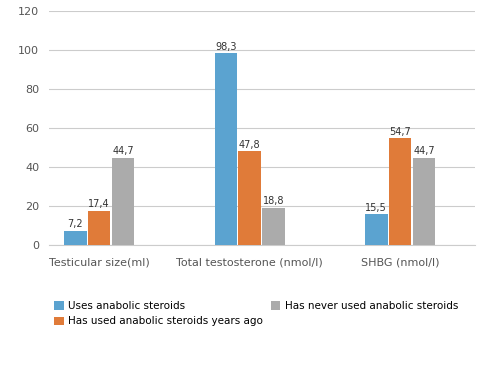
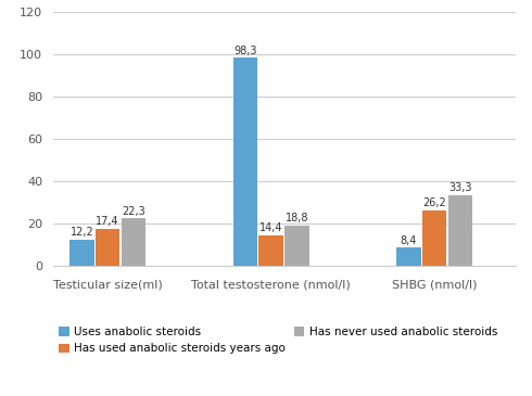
Uses anabolic steroids/Testicular size(ml): 7,2 -> 12,2
Has never used anabolic steroids/Testicular size(ml): 44,7 -> 22,3
Has used anabolic steroids years ago/Total testosterone (nmol/l): 47,8 -> 14,4
Uses anabolic steroids/SHBG (nmol/l): 15,5 -> 8,4
Has used anabolic steroids years ago/SHBG (nmol/l): 54,7 -> 26,2
Has never used anabolic steroids/SHBG (nmol/l): 44,7 -> 33,3
